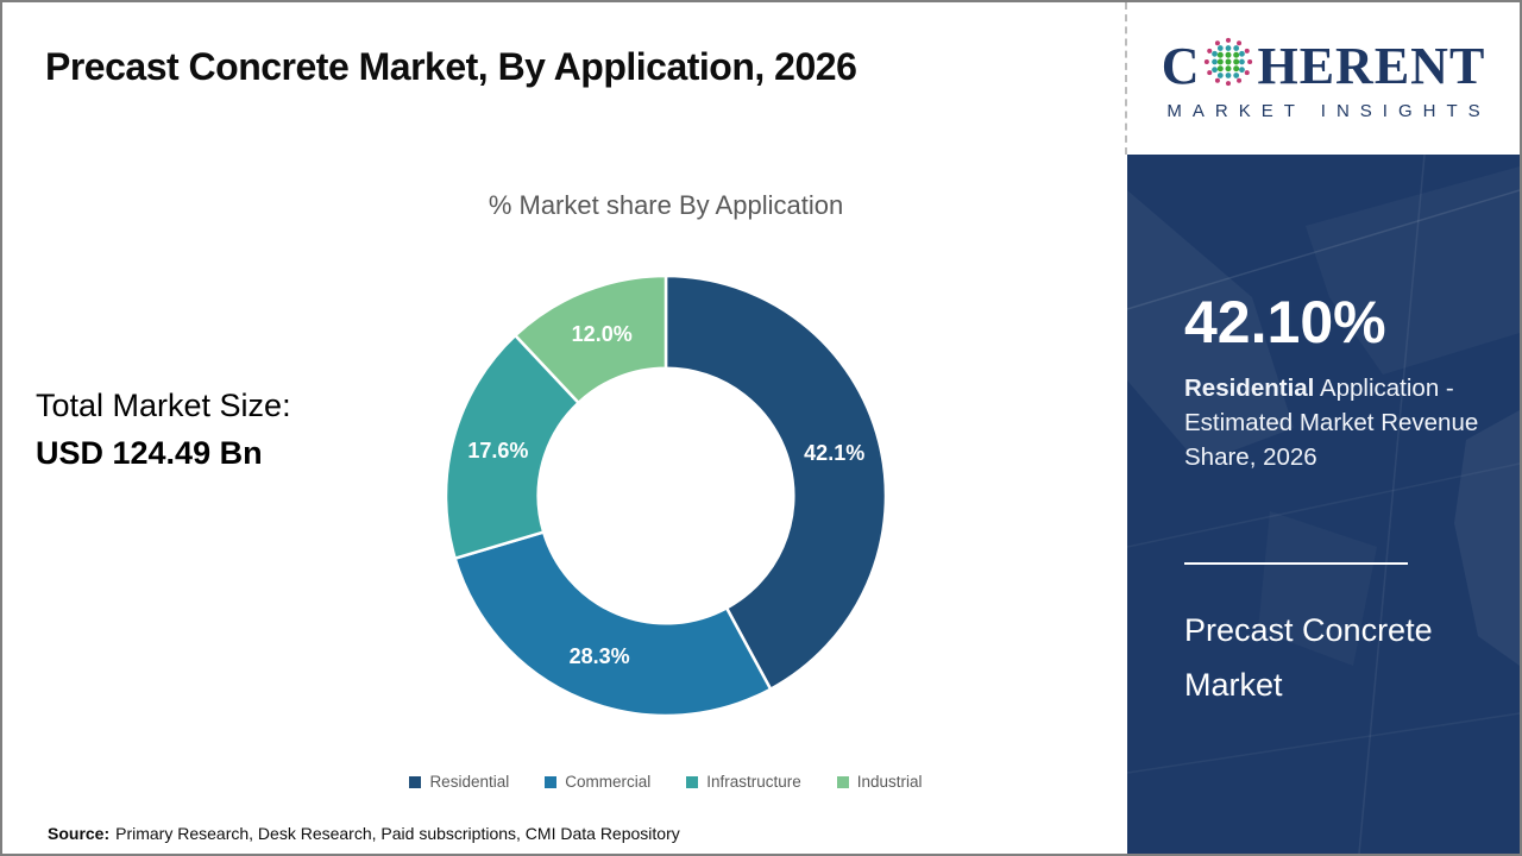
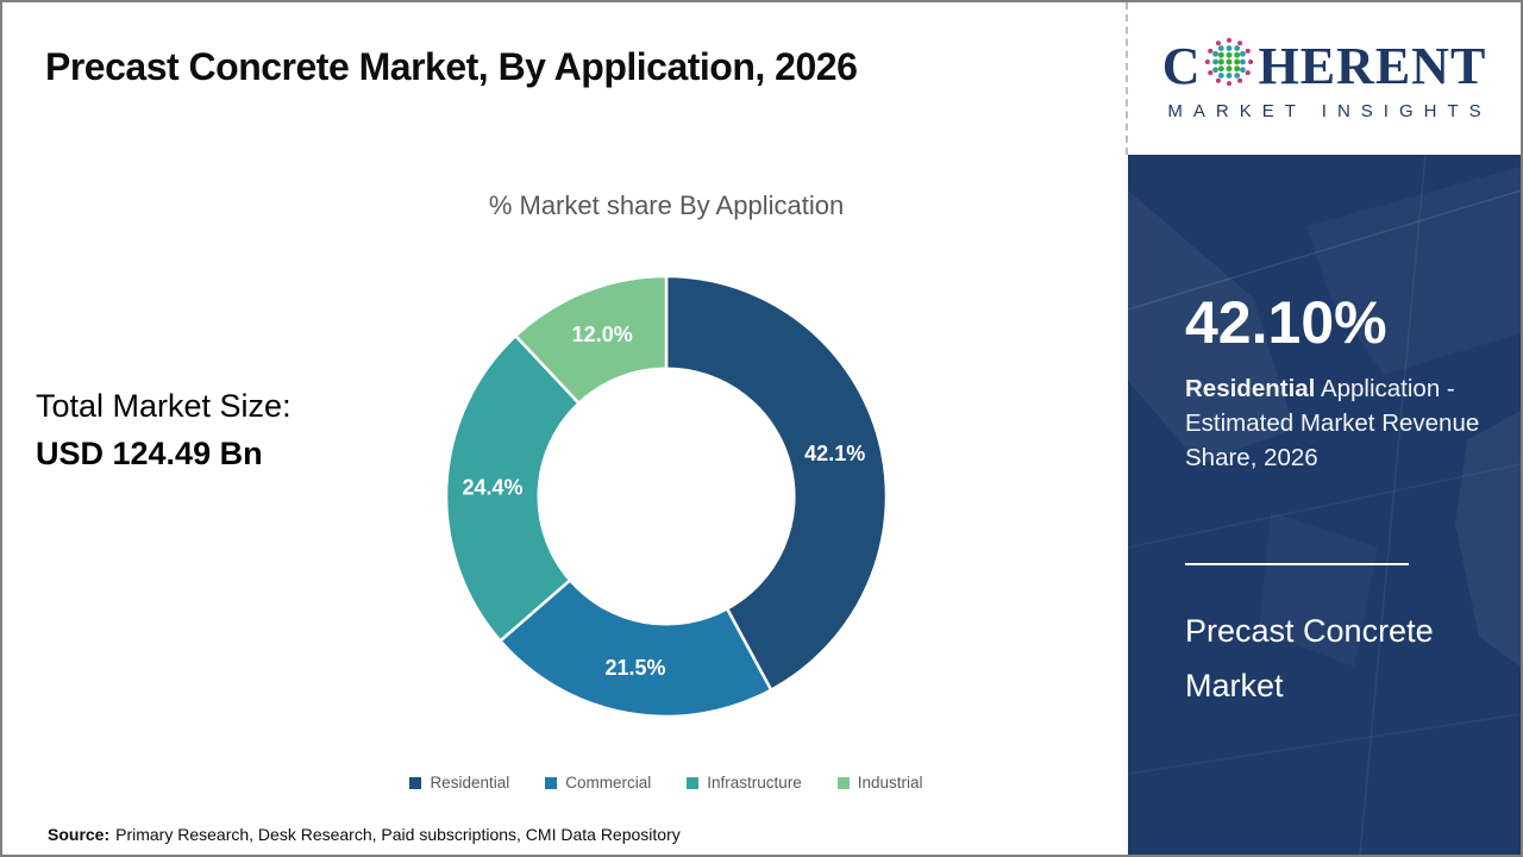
Commercial: 28.3% -> 21.5%
Infrastructure: 17.6% -> 24.4%
